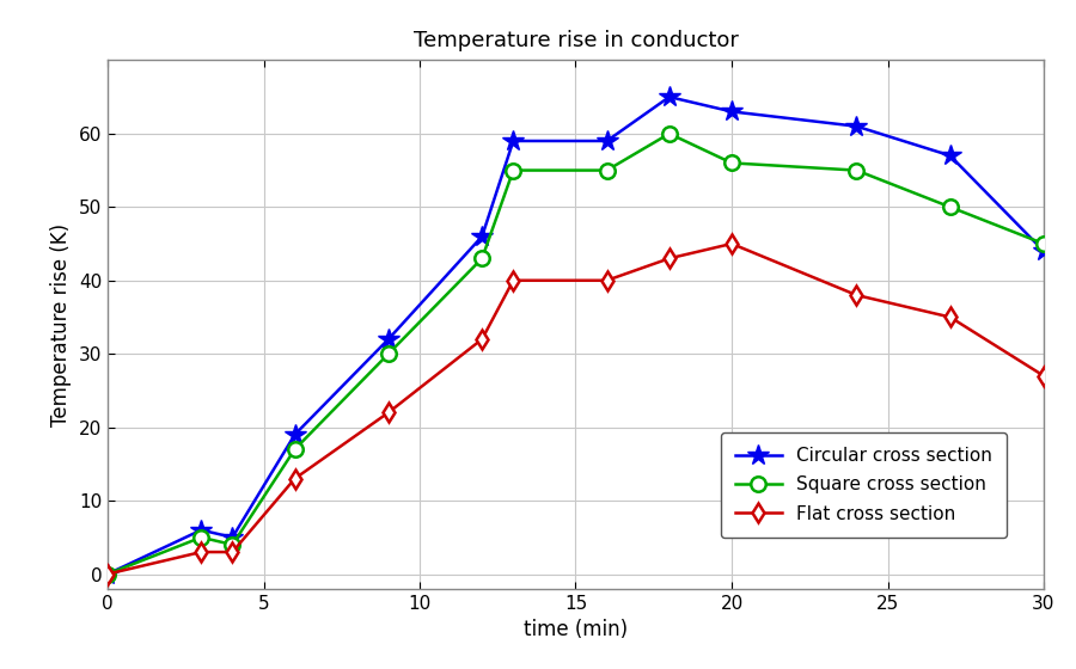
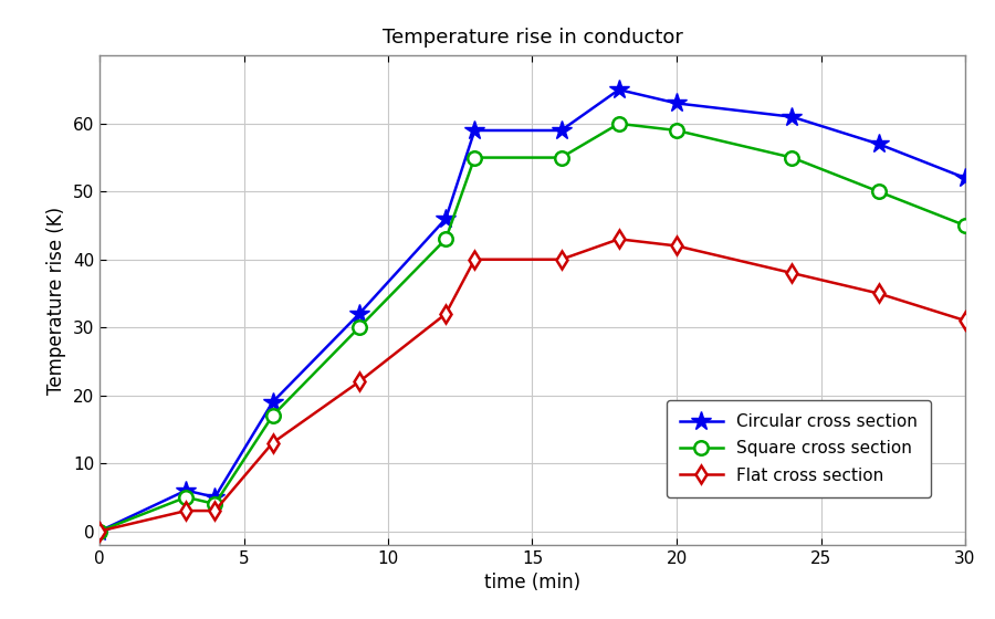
Square cross section/20: 56 -> 59
Flat cross section/20: 45 -> 42
Circular cross section/30: 44 -> 52
Flat cross section/30: 27 -> 31
